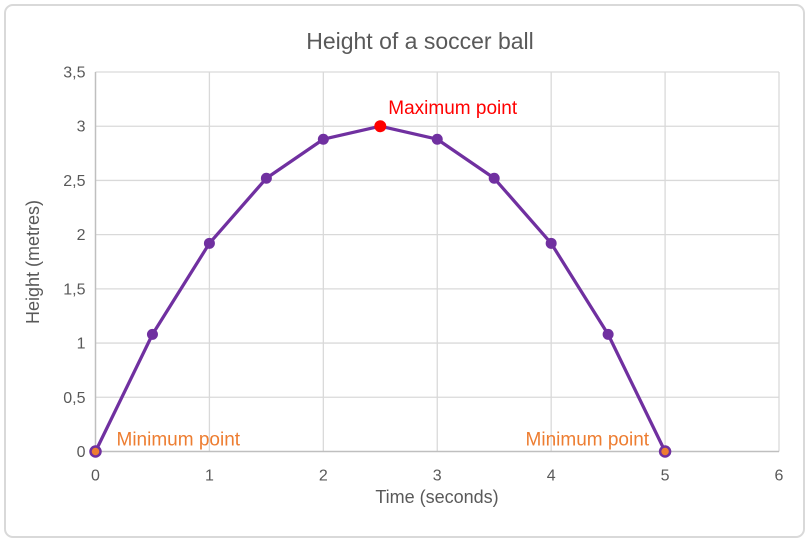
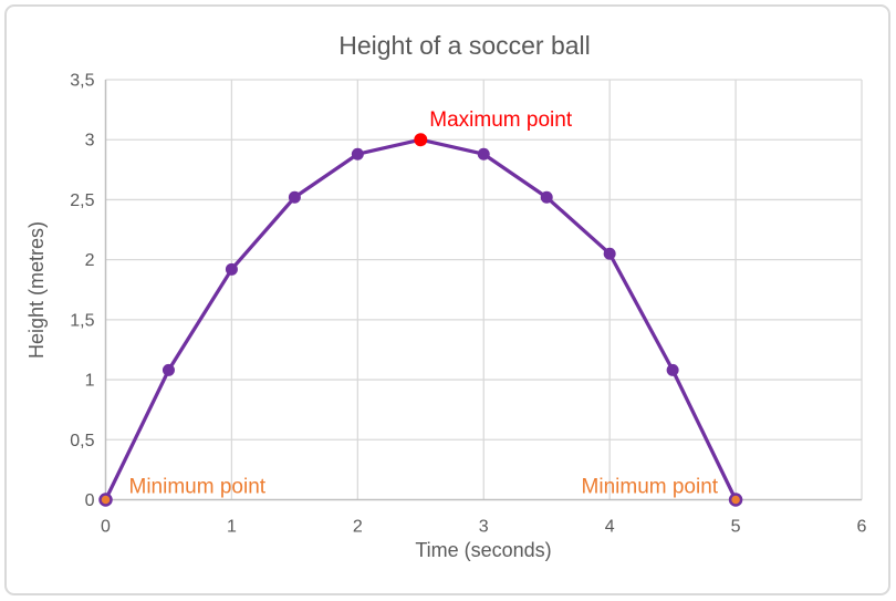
4: 1,92 -> 2,05
